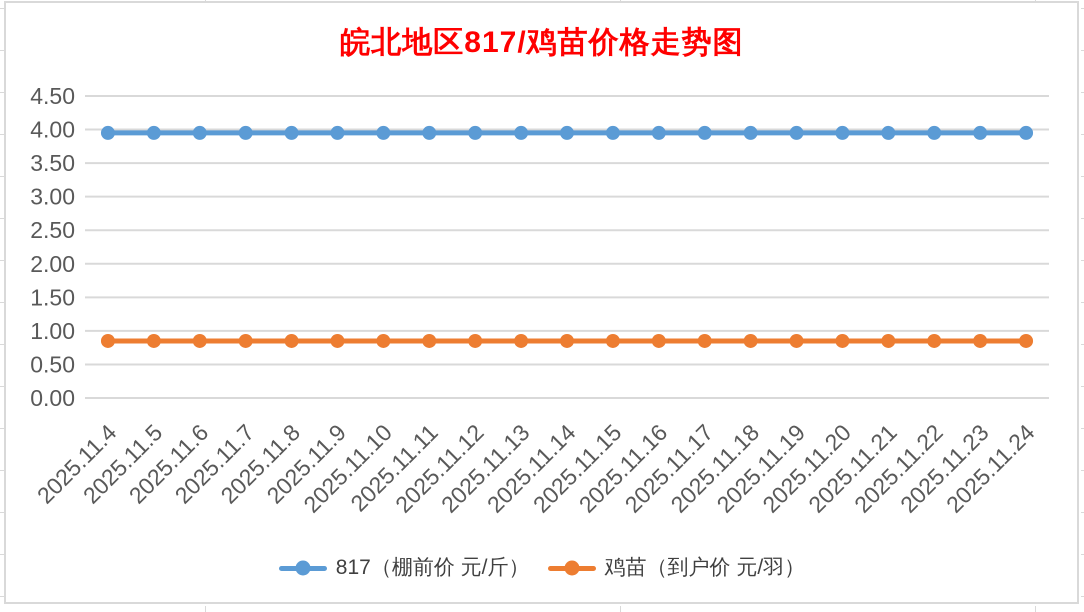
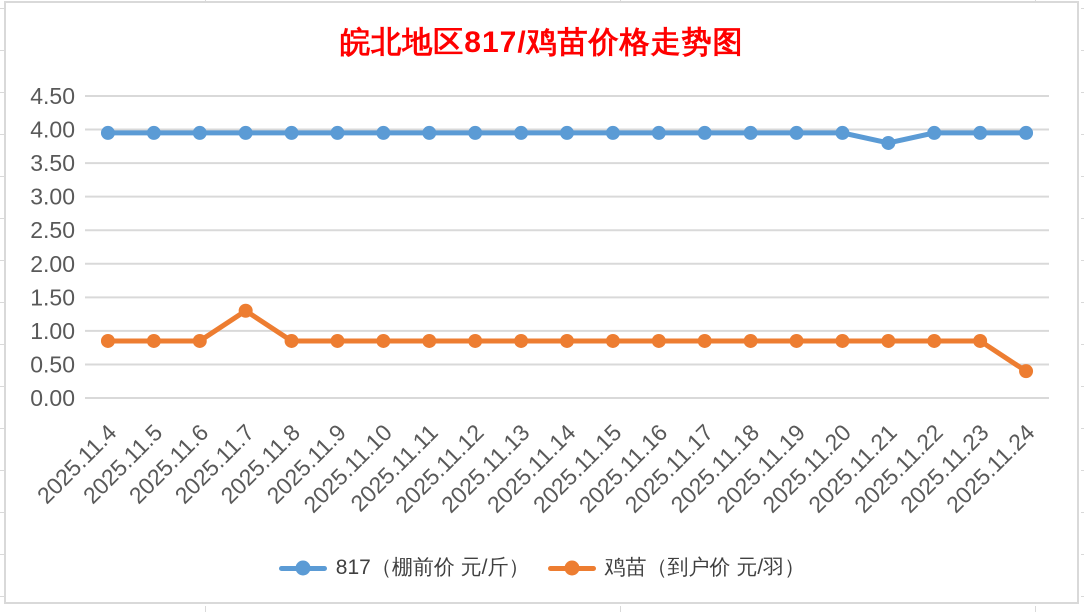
鸡苗（到户价 元/羽）/2025.11.7: 0.8 -> 1.3
817（棚前价 元/斤）/2025.11.21: 4.0 -> 3.8
鸡苗（到户价 元/羽）/2025.11.24: 0.8 -> 0.4
